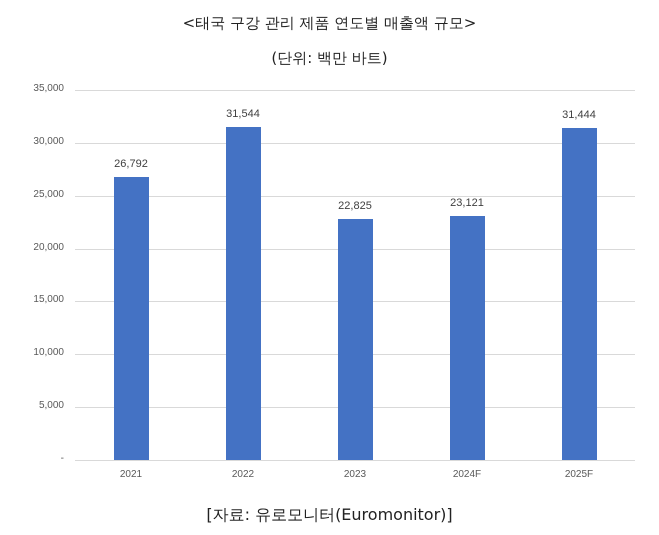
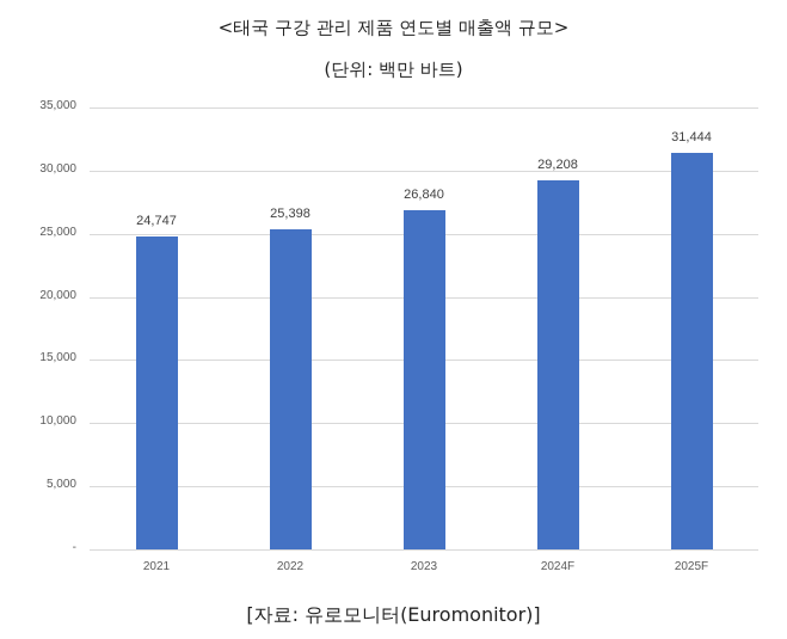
2021: 26,792 -> 24,747
2022: 31,544 -> 25,398
2023: 22,825 -> 26,840
2024F: 23,121 -> 29,208
